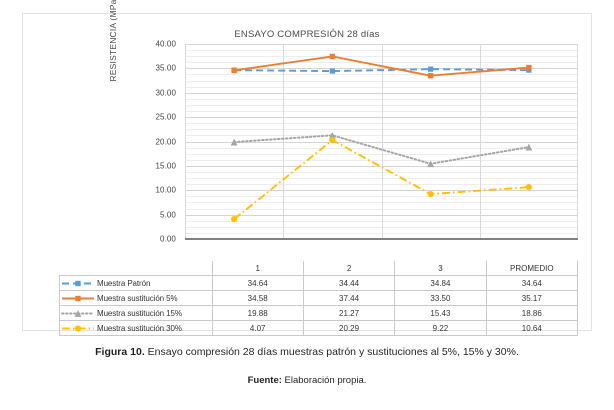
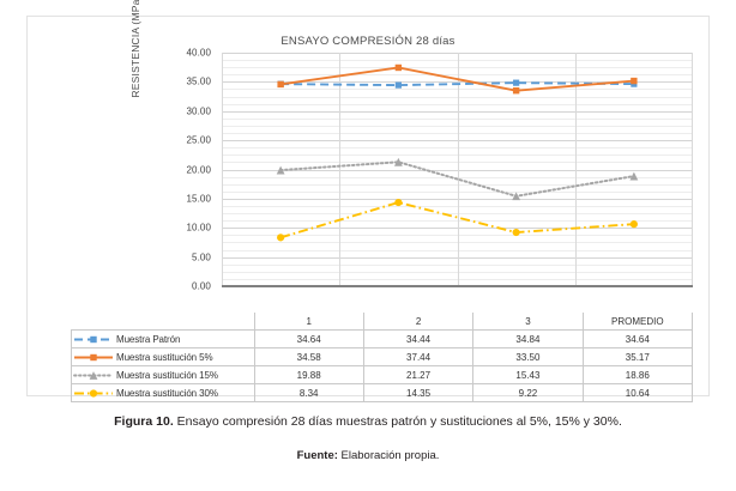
Muestra sustitución 30%/1: 4.07 -> 8.34
Muestra sustitución 30%/2: 20.29 -> 14.35
